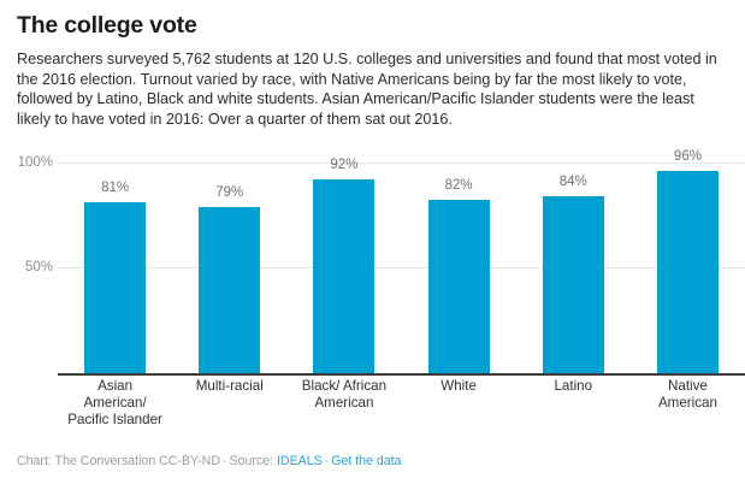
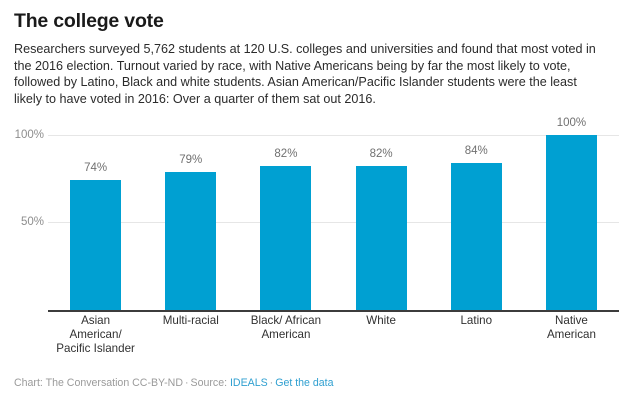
Asian American/ Pacific Islander: 81% -> 74%
Black/ African American: 92% -> 82%
Native American: 96% -> 100%
